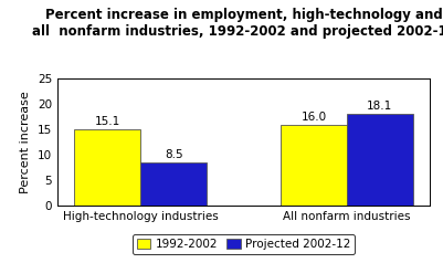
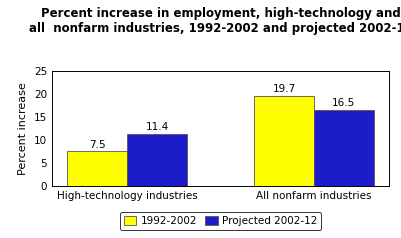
1992-2002/High-technology industries: 15.1 -> 7.5
Projected 2002-12/High-technology industries: 8.5 -> 11.4
1992-2002/All nonfarm industries: 16.0 -> 19.7
Projected 2002-12/All nonfarm industries: 18.1 -> 16.5
